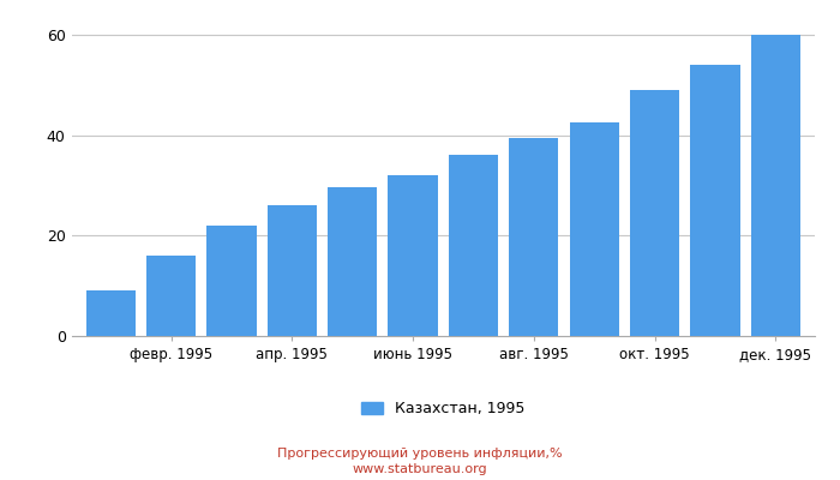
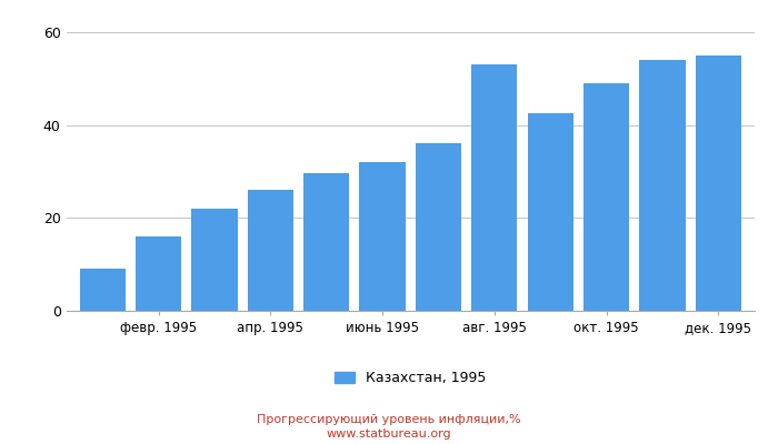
авг. 1995: 39.5 -> 53.0
дек. 1995: 60.0 -> 55.0
